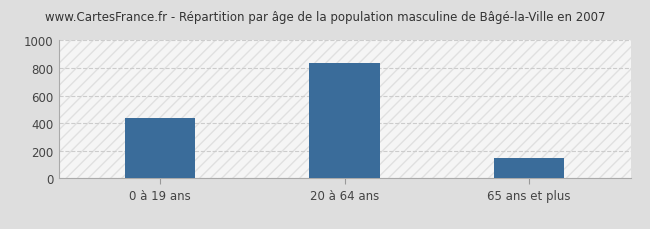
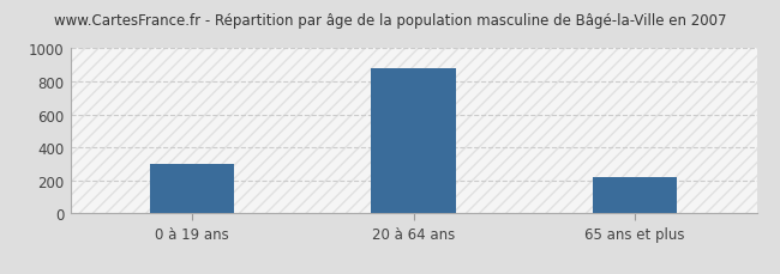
0 à 19 ans: 440 -> 300
20 à 64 ans: 840 -> 880
65 ans et plus: 150 -> 220
